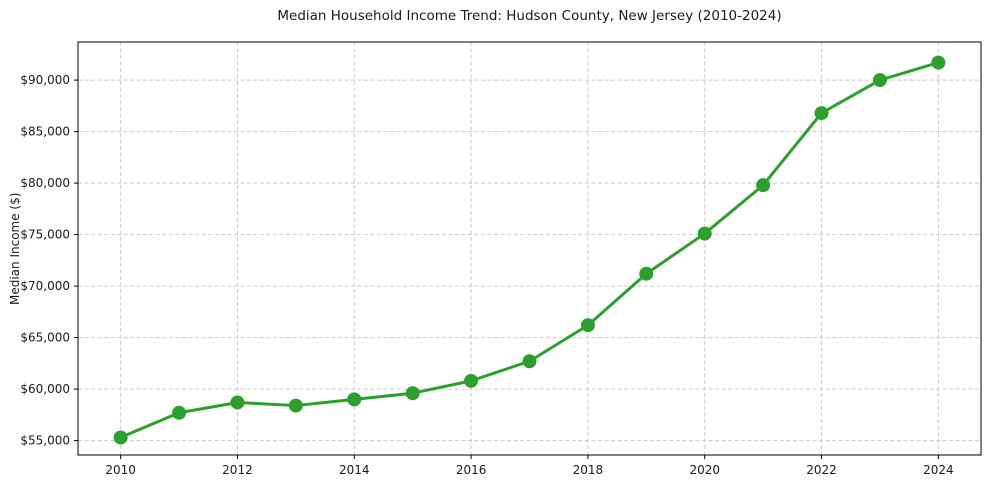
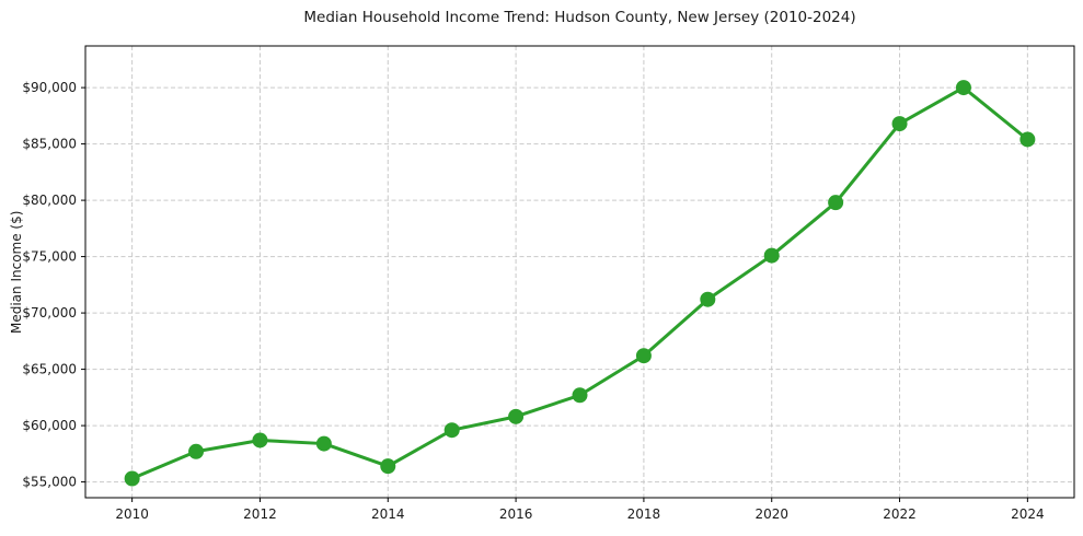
2014: $59000 -> $56400
2024: $91700 -> $85400
